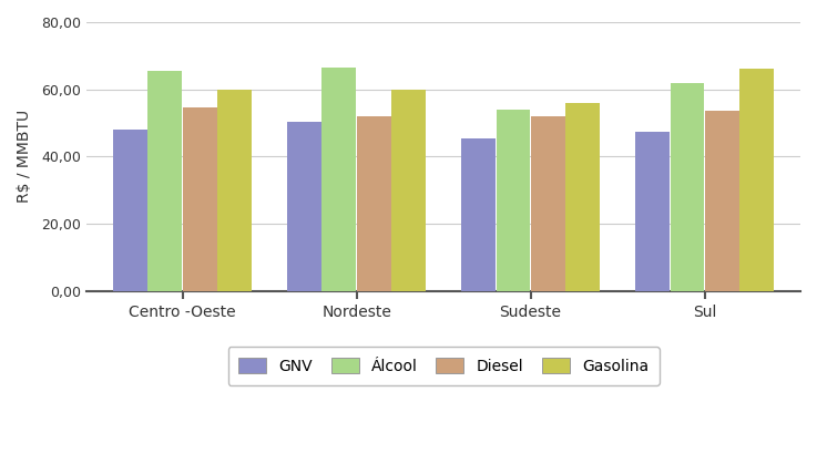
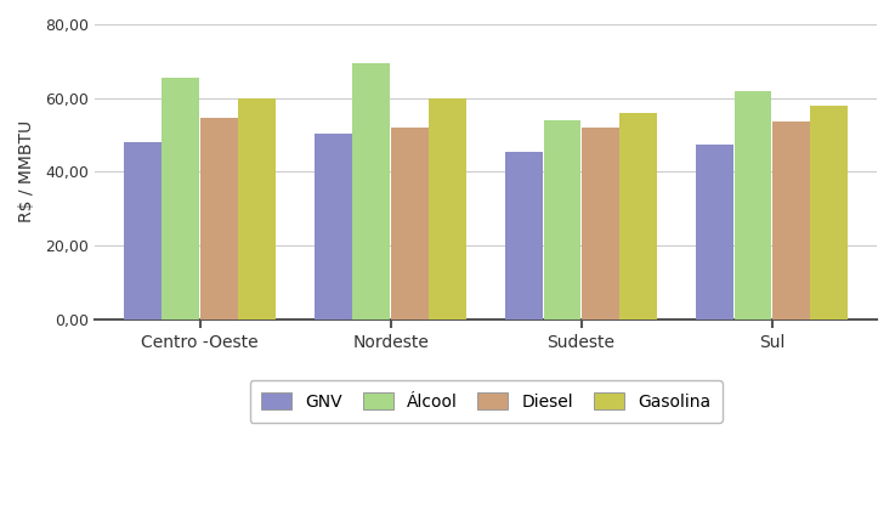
Álcool/Nordeste: 66,5 -> 69,5
Gasolina/Sul: 66 -> 58
